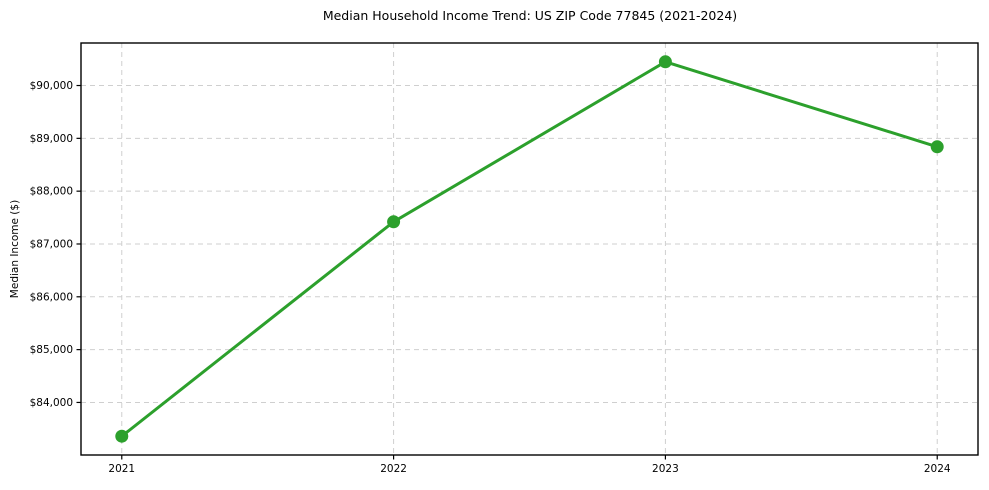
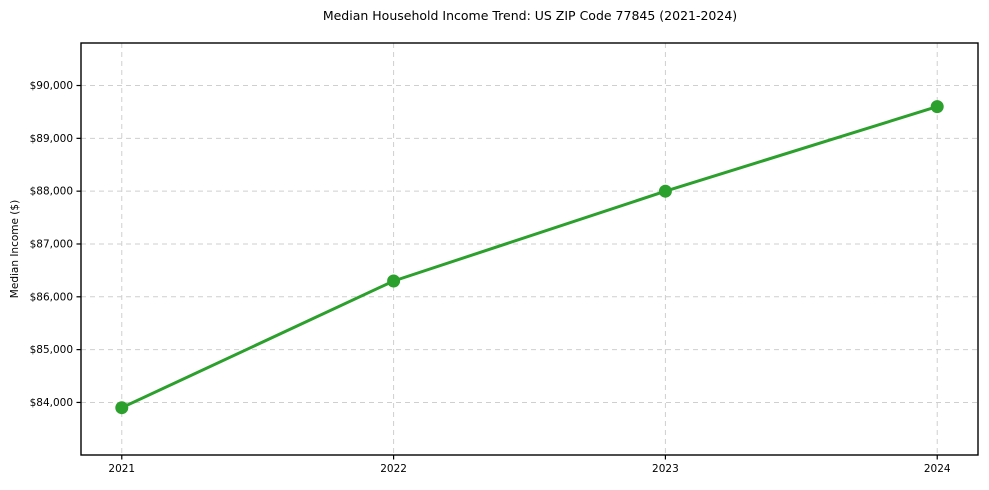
2021: $83400 -> $83900
2022: $87400 -> $86300
2023: $90400 -> $88000
2024: $88800 -> $89600
